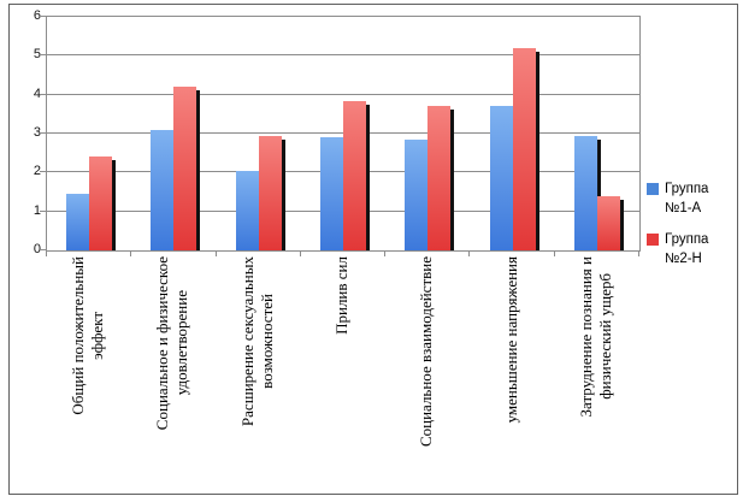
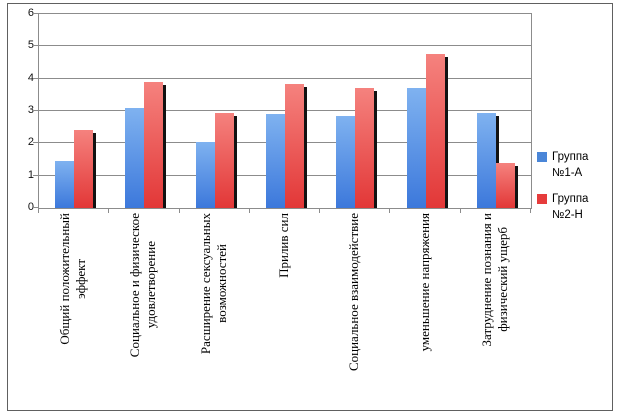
Группа №2-Н/Социальное и физическое удовлетворение: 4.2 -> 3.9
Группа №2-Н/уменьшение напряжения: 5.2 -> 4.8
